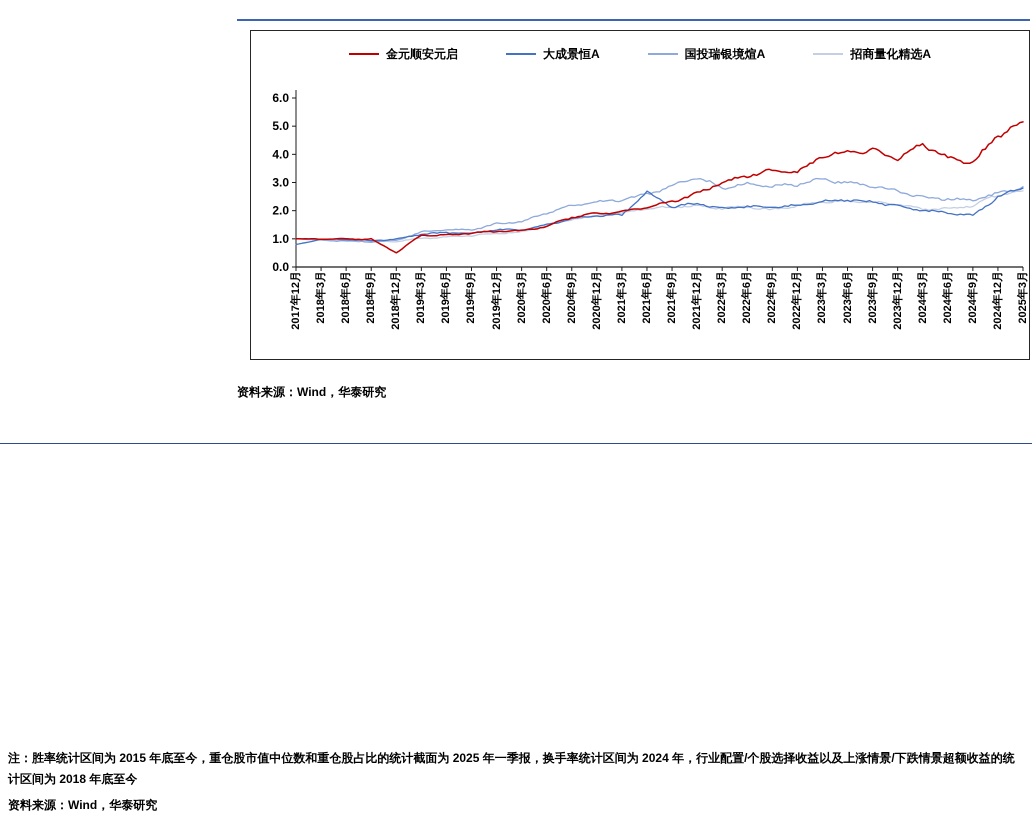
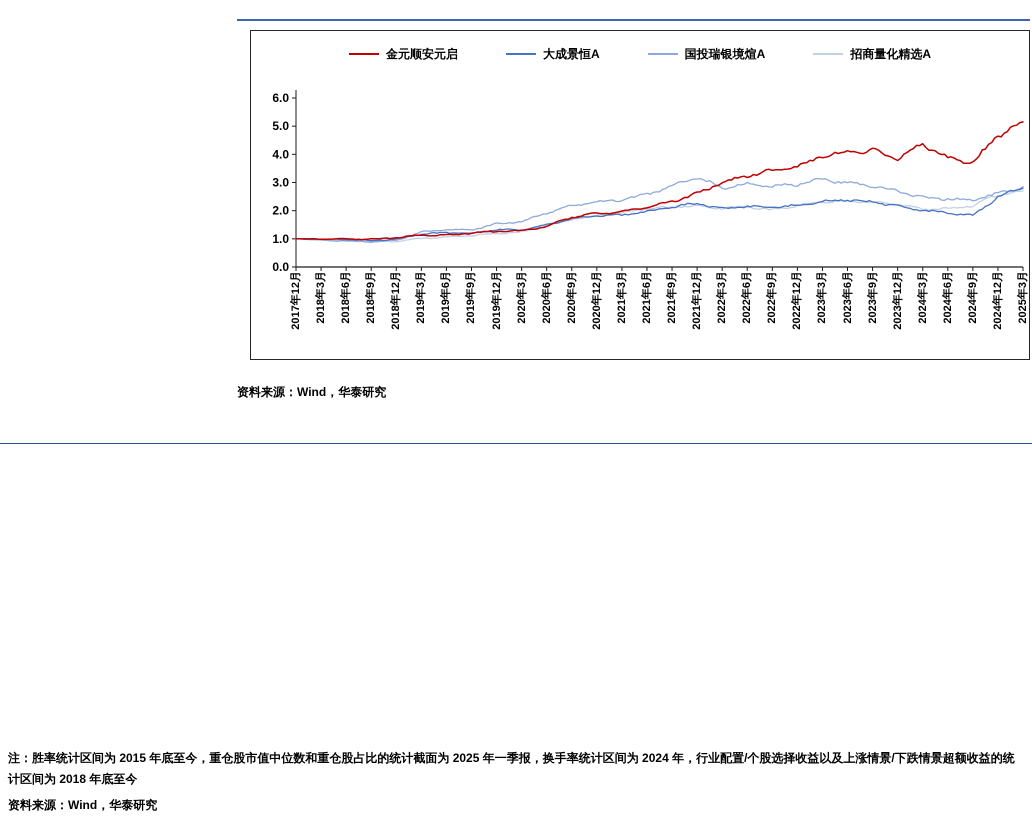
大成景恒A/2017年12月: 0.8 -> 1.0
金元顺安元启/2018年12月: 0.5 -> 1.0
大成景恒A/2021年6月: 2.7 -> 2.0
金元顺安元启/2022年12月: 3.4 -> 3.6
